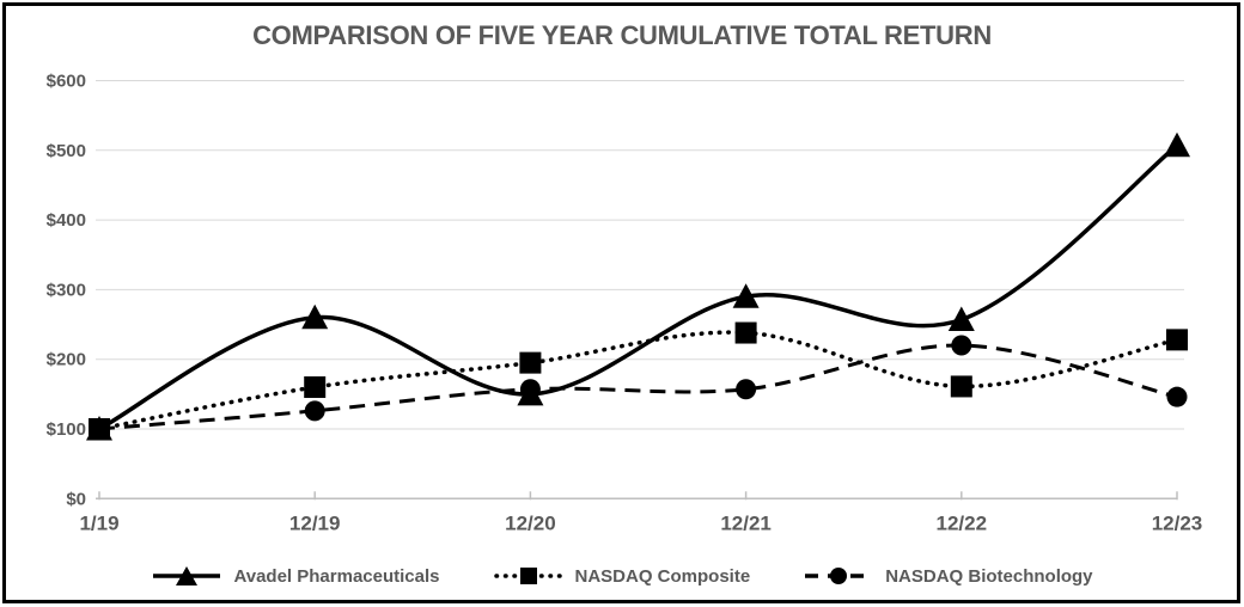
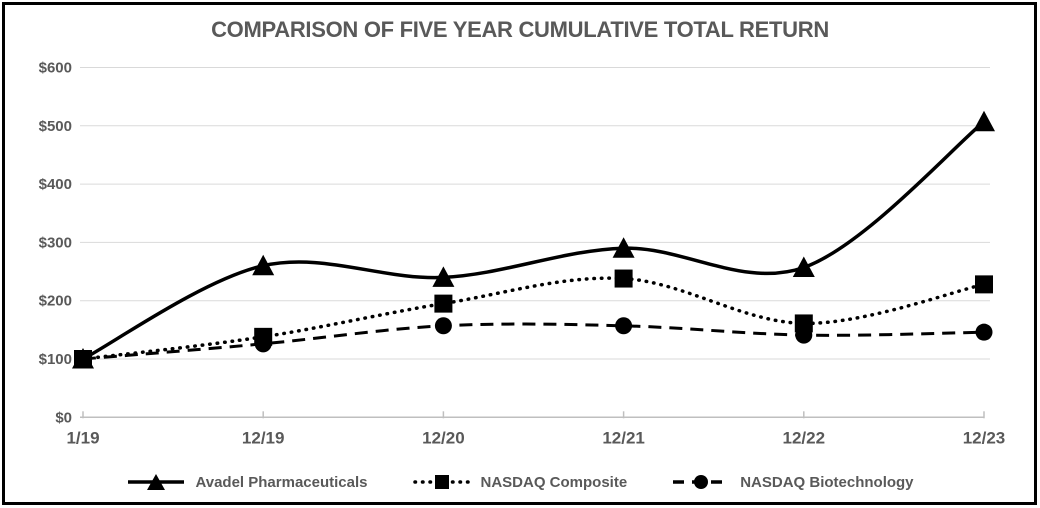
NASDAQ Composite/12/19: $160 -> $140
Avadel Pharmaceuticals/12/20: $150 -> $240
NASDAQ Biotechnology/12/22: $220 -> $140
